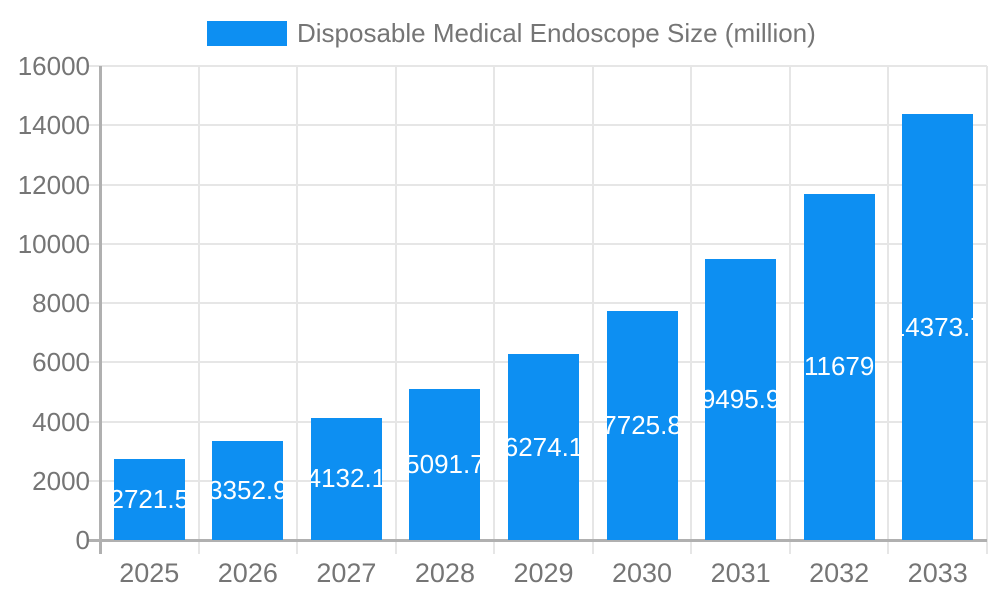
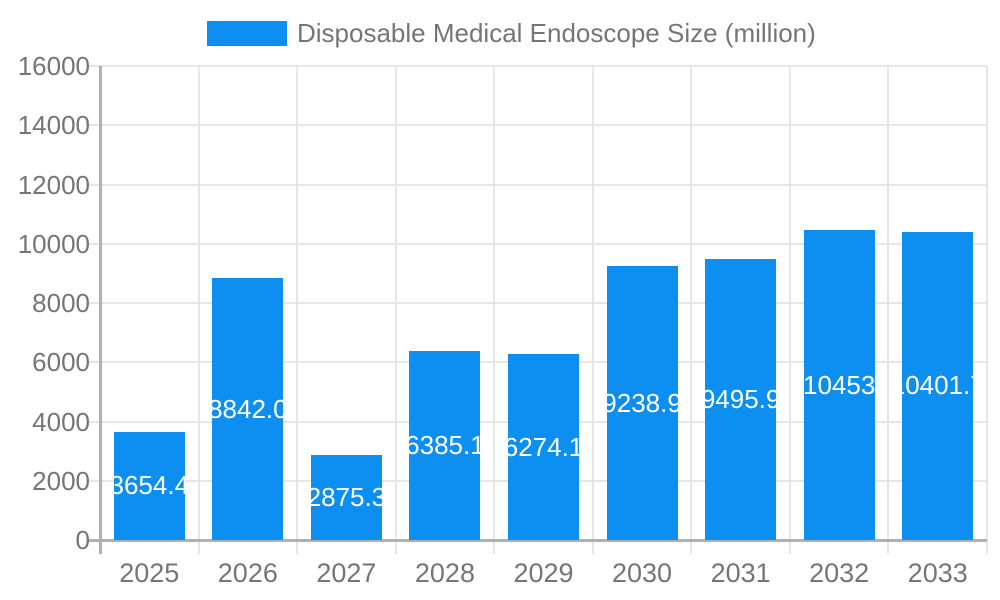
2025: 2721.5 -> 3654.4
2026: 3352.9 -> 8842.0
2027: 4132.1 -> 2875.3
2028: 5091.7 -> 6385.1
2030: 7725.8 -> 9238.9
2032: 11679 -> 10453
2033: 14373.7 -> 10401.7
